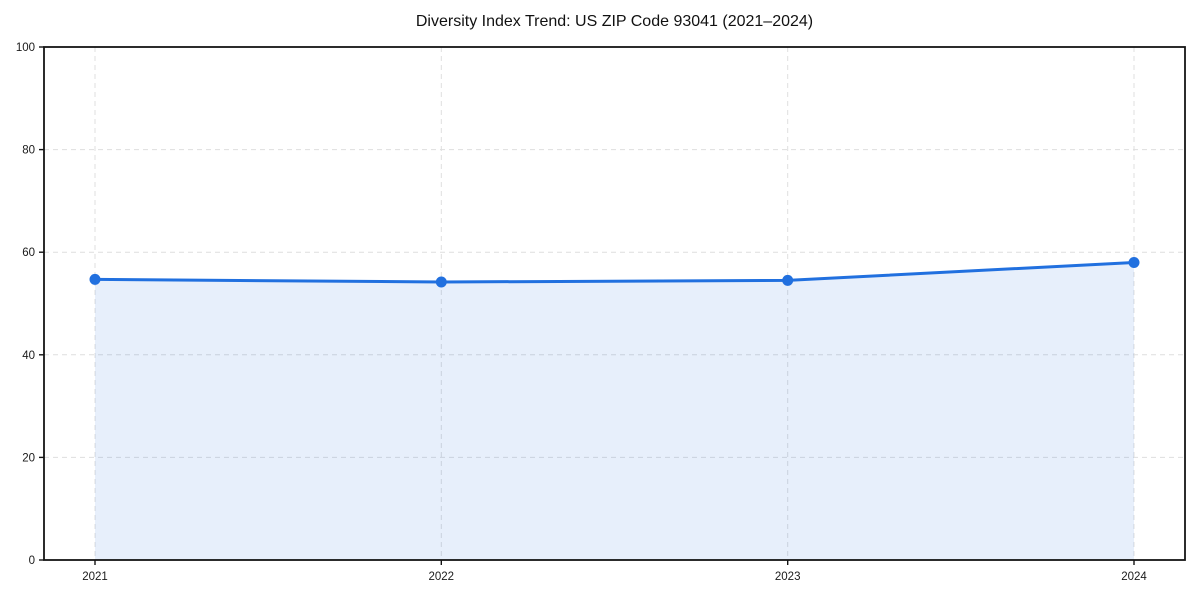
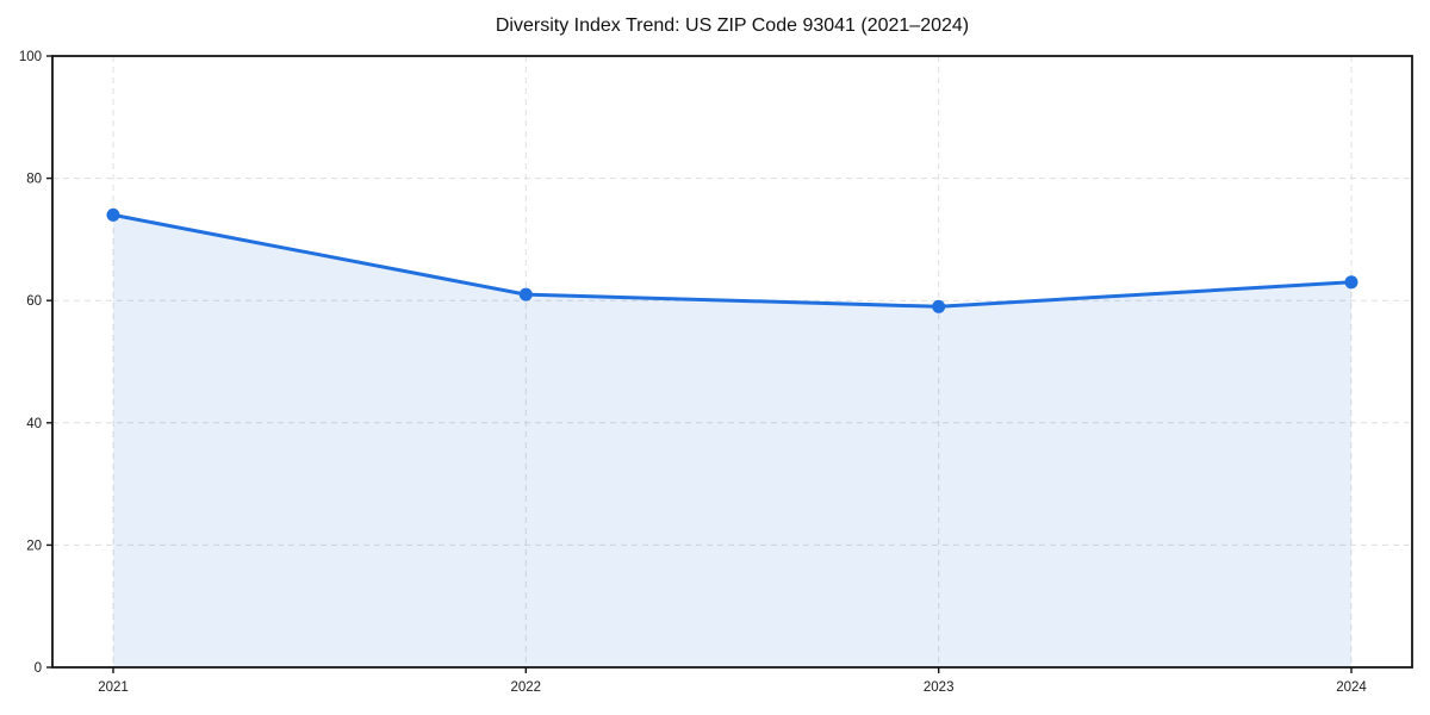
2021: 55 -> 74
2022: 54 -> 61
2023: 54 -> 59
2024: 58 -> 63
